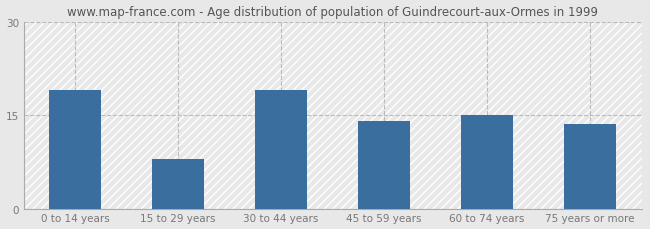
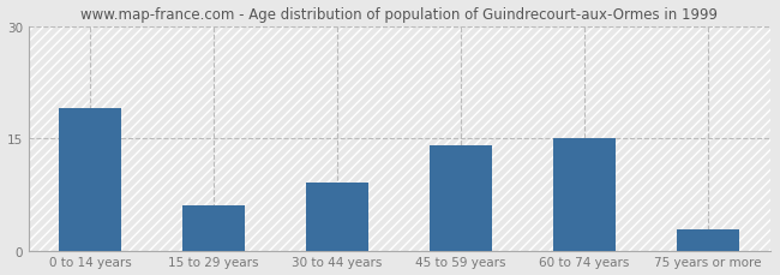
15 to 29 years: 8.0 -> 6.0
30 to 44 years: 19.0 -> 9.0
75 years or more: 13.5 -> 2.8
